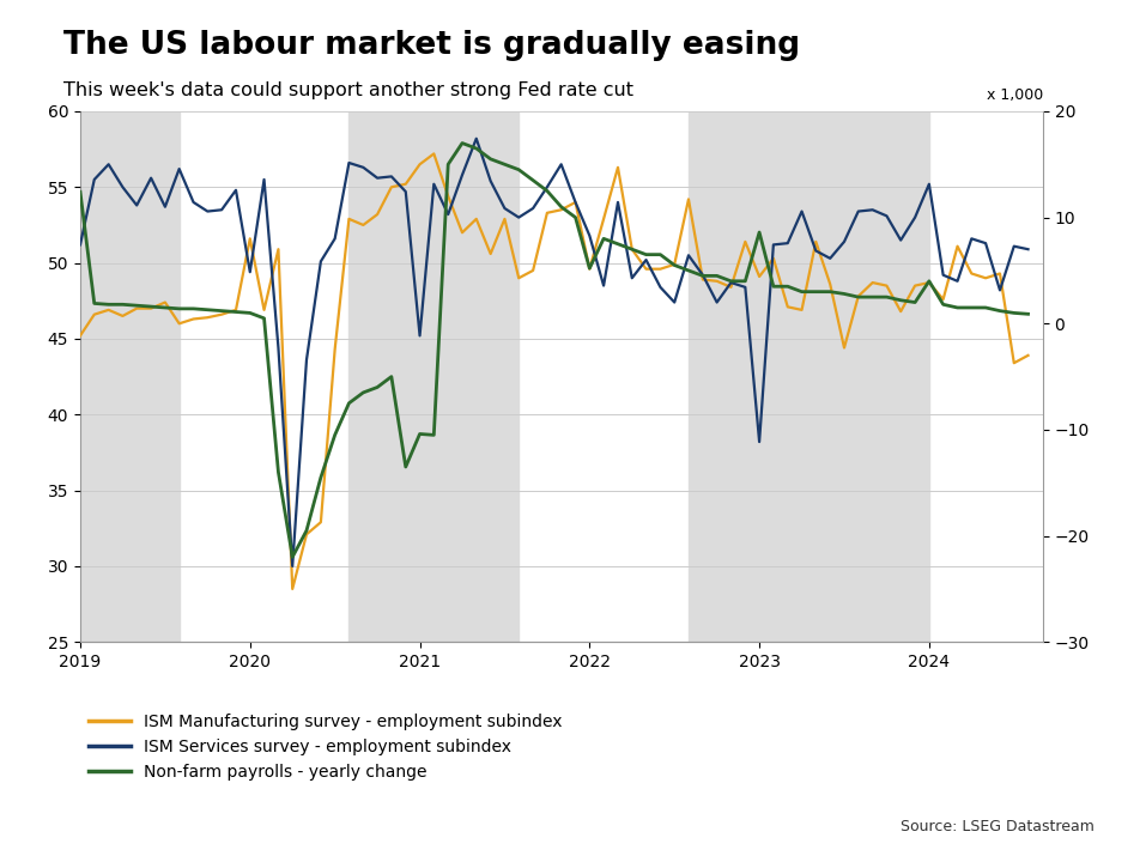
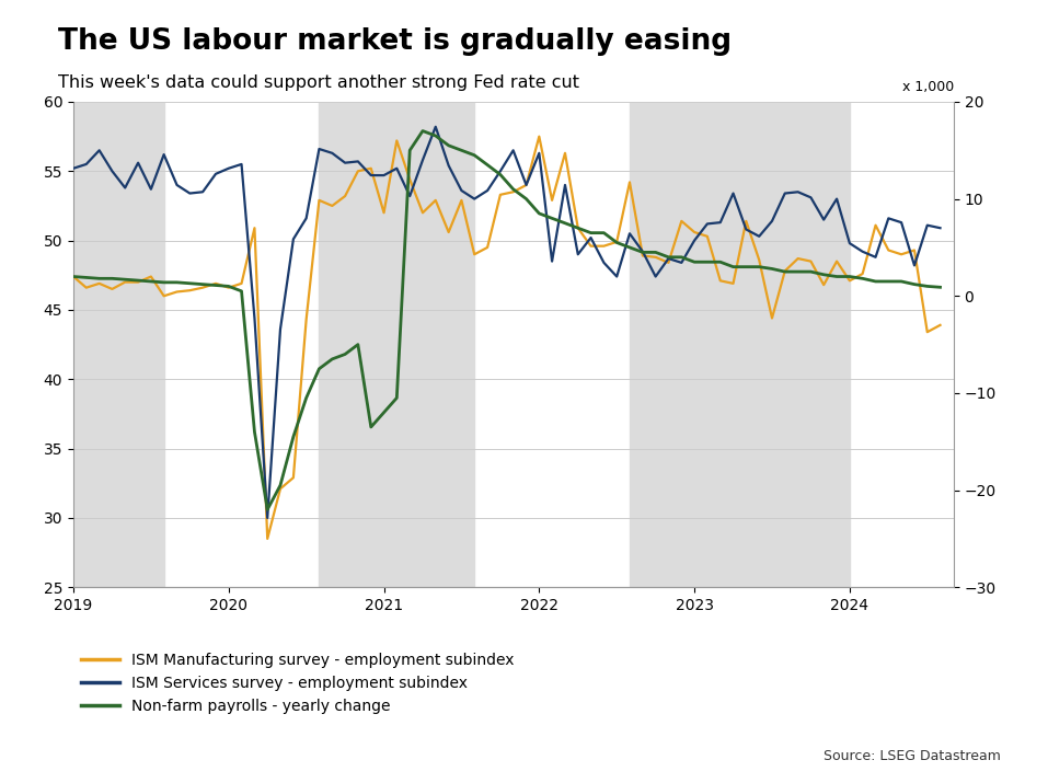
ISM Manufacturing survey - employment subindex/2019: 45.2 -> 47.4
ISM Services survey - employment subindex/2019: 51.2 -> 55.2
Non-farm payrolls - yearly change/2019: 12.4 -> 2.0
ISM Manufacturing survey - employment subindex/2020: 51.6 -> 46.6
ISM Services survey - employment subindex/2020: 49.4 -> 55.2
ISM Manufacturing survey - employment subindex/2021: 56.5 -> 52.0
ISM Services survey - employment subindex/2021: 45.2 -> 54.7
Non-farm payrolls - yearly change/2021: -10.4 -> -12.0
ISM Manufacturing survey - employment subindex/2022: 49.6 -> 57.5
ISM Services survey - employment subindex/2022: 51.8 -> 56.3
Non-farm payrolls - yearly change/2022: 5.2 -> 8.5
ISM Manufacturing survey - employment subindex/2023: 49.1 -> 50.6
ISM Services survey - employment subindex/2023: 38.2 -> 50.0
Non-farm payrolls - yearly change/2023: 8.6 -> 3.5
ISM Manufacturing survey - employment subindex/2024: 48.7 -> 47.1
ISM Services survey - employment subindex/2024: 55.2 -> 49.8
Non-farm payrolls - yearly change/2024: 4.0 -> 2.0
